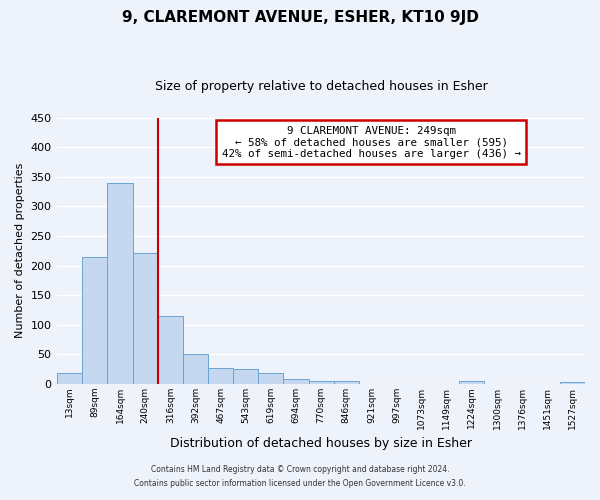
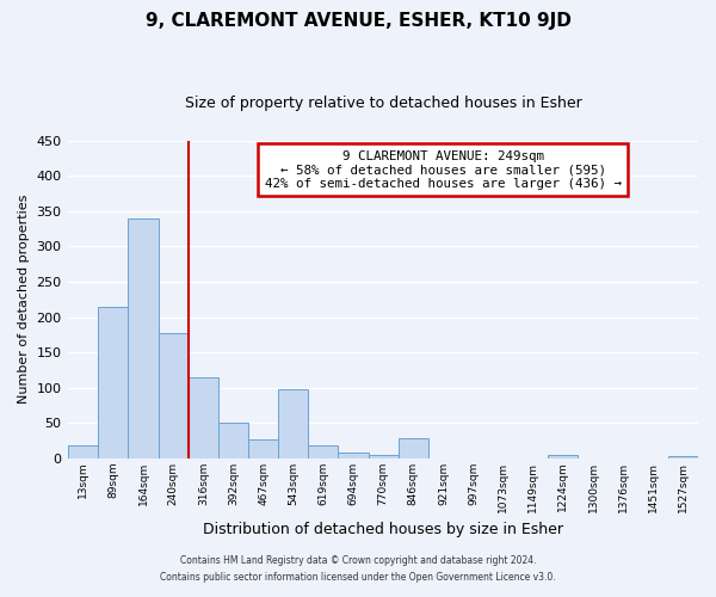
240sqm: 222 -> 178
543sqm: 25 -> 98
846sqm: 4 -> 28
